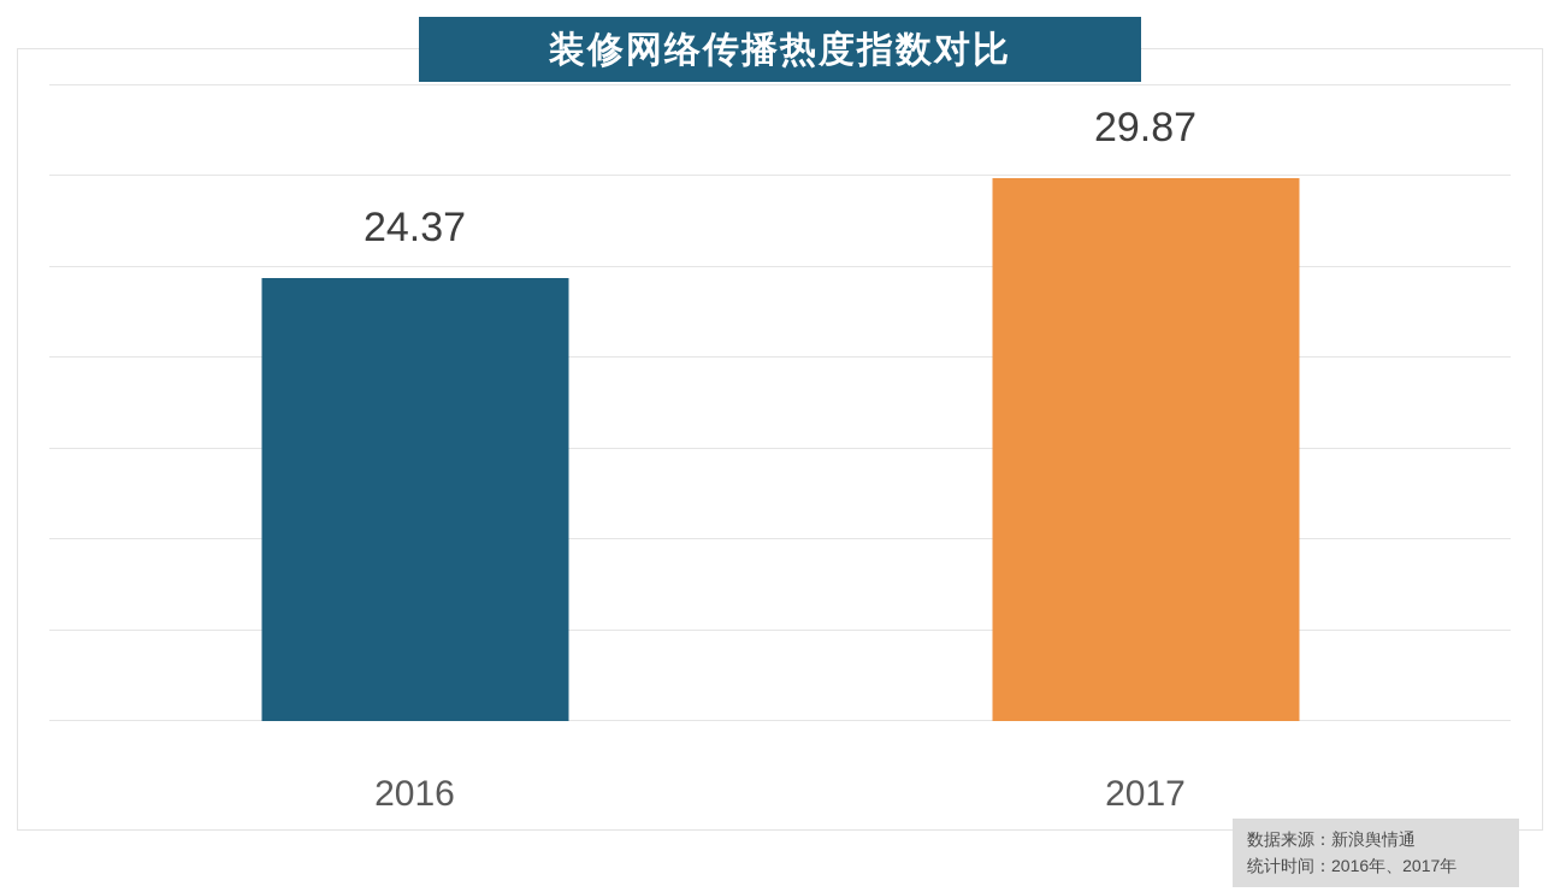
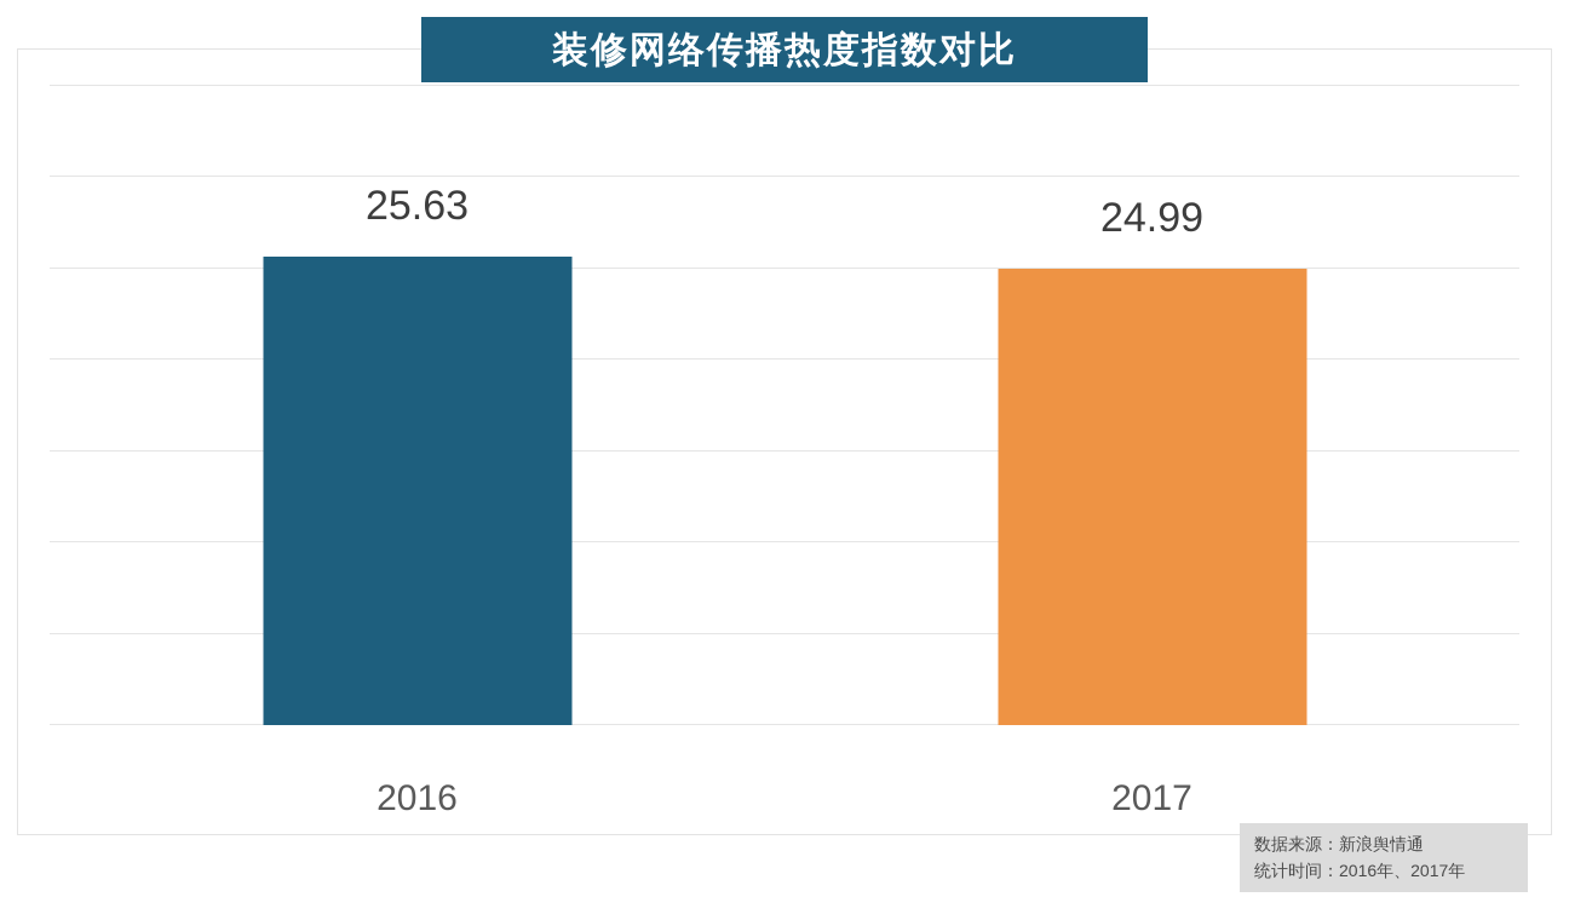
2016: 24.37 -> 25.63
2017: 29.87 -> 24.99
